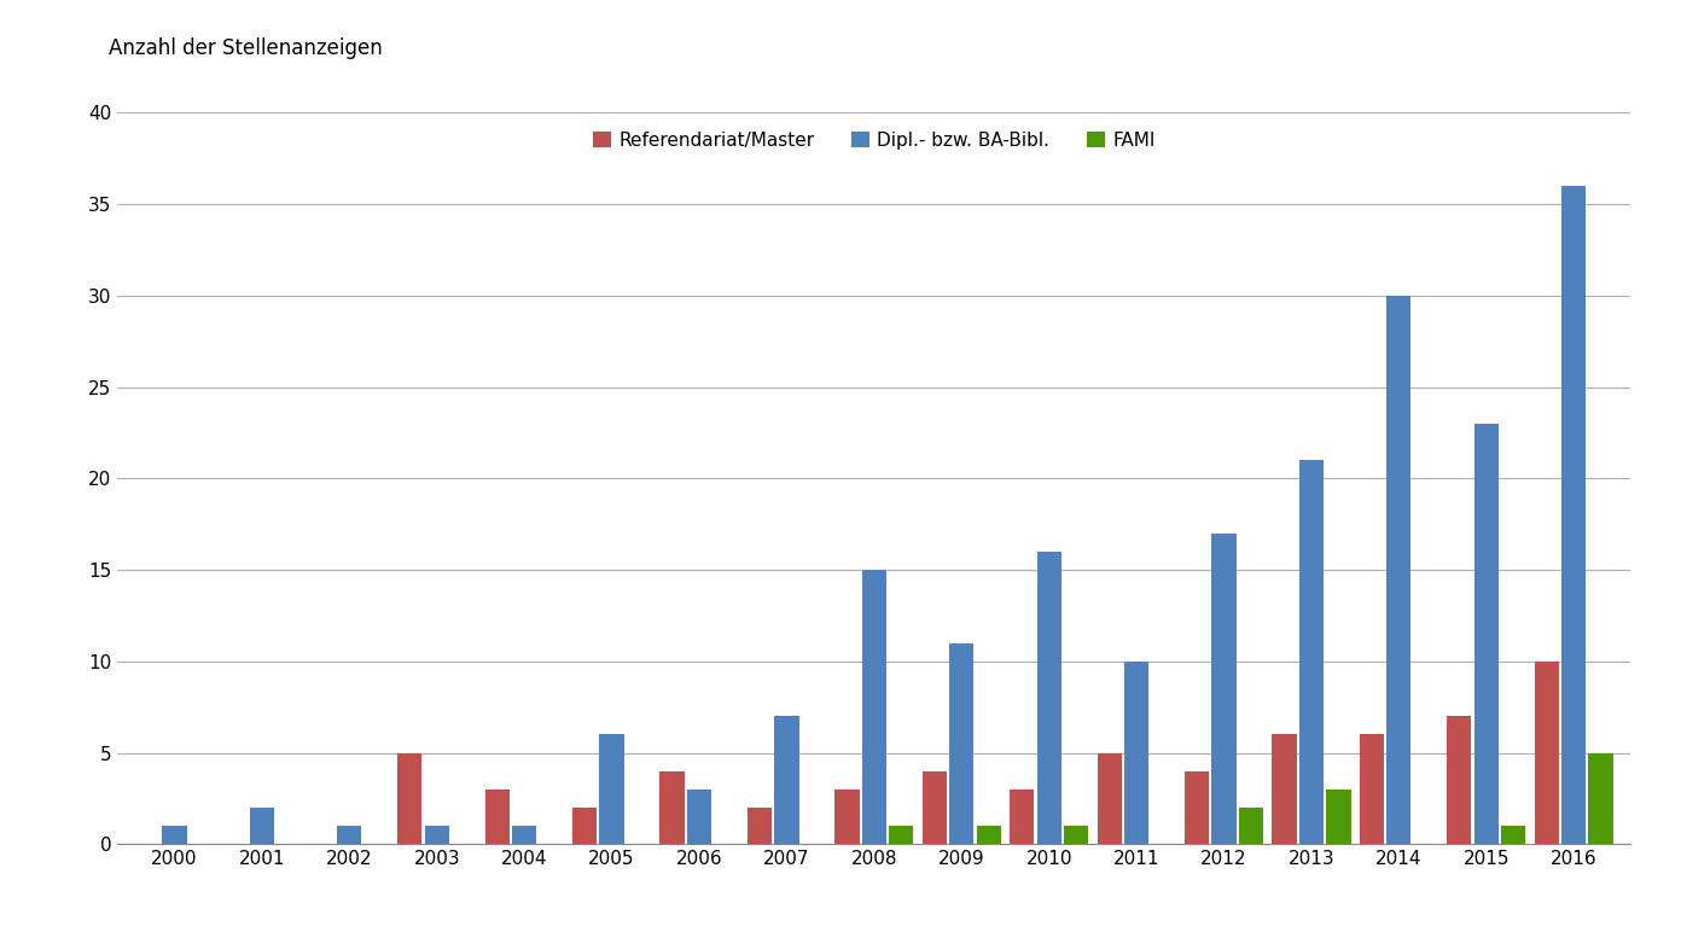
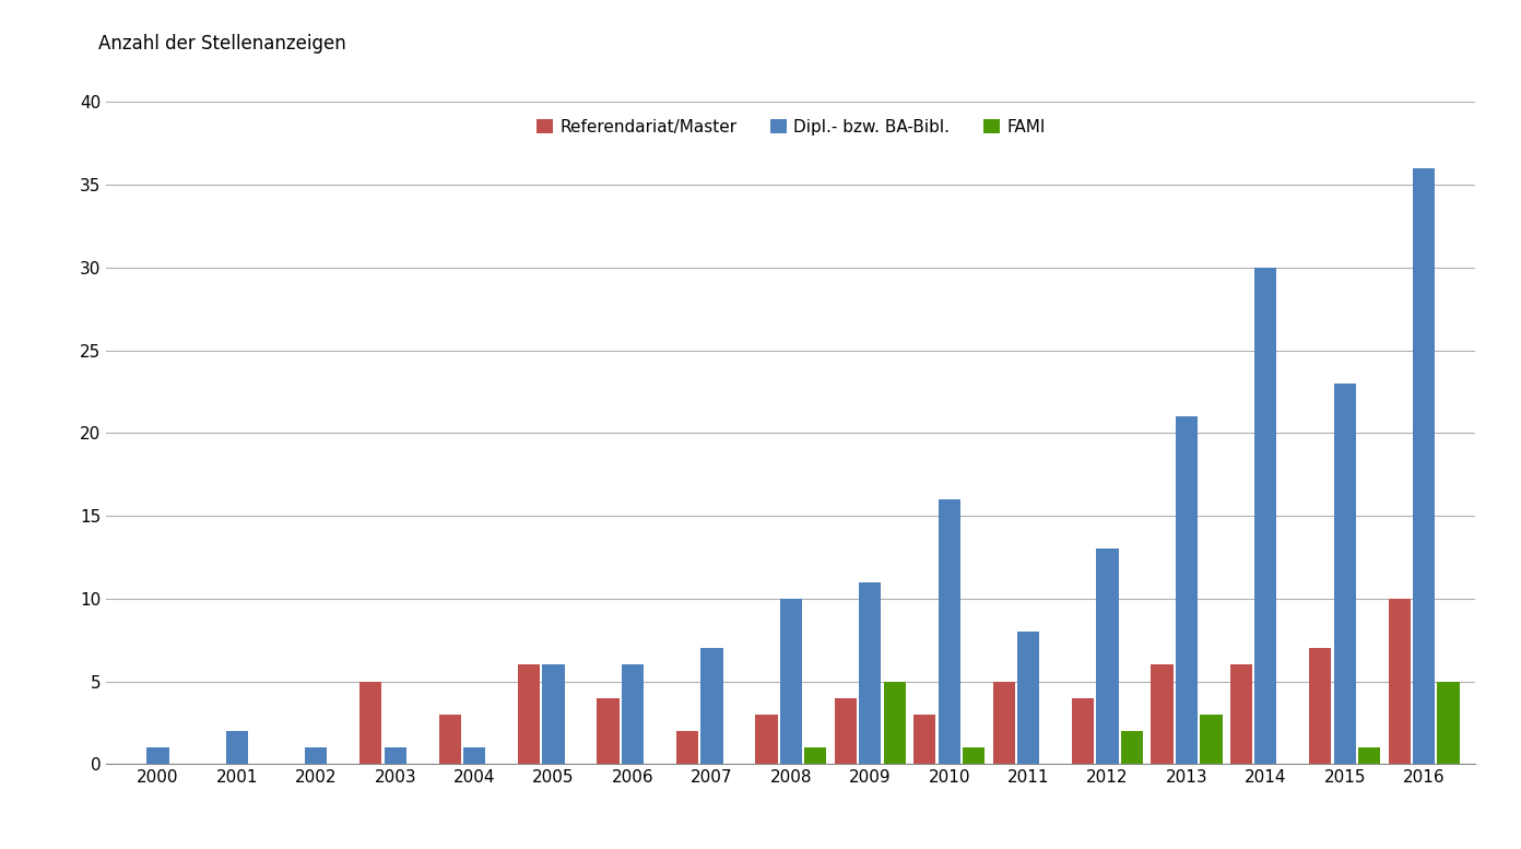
Referendariat/Master/2005: 2 -> 6
Dipl.- bzw. BA-Bibl./2006: 3 -> 6
Dipl.- bzw. BA-Bibl./2008: 15 -> 10
FAMI/2009: 1 -> 5
Dipl.- bzw. BA-Bibl./2011: 10 -> 8
Dipl.- bzw. BA-Bibl./2012: 17 -> 13
